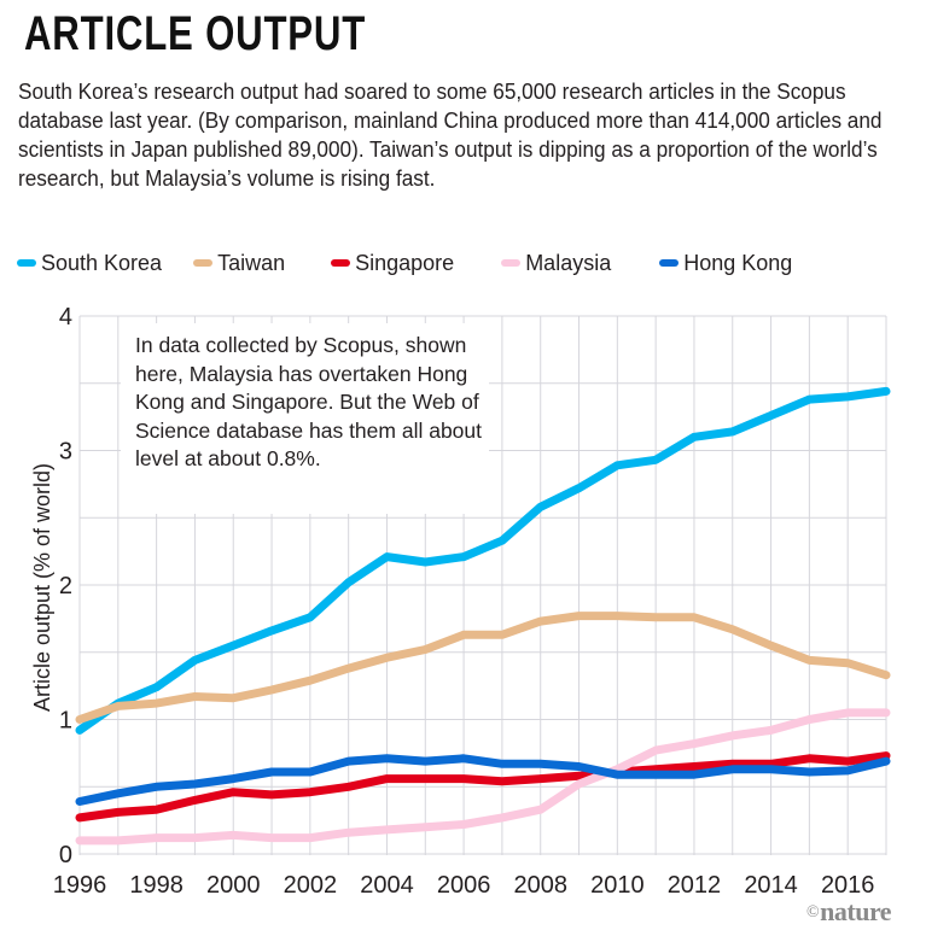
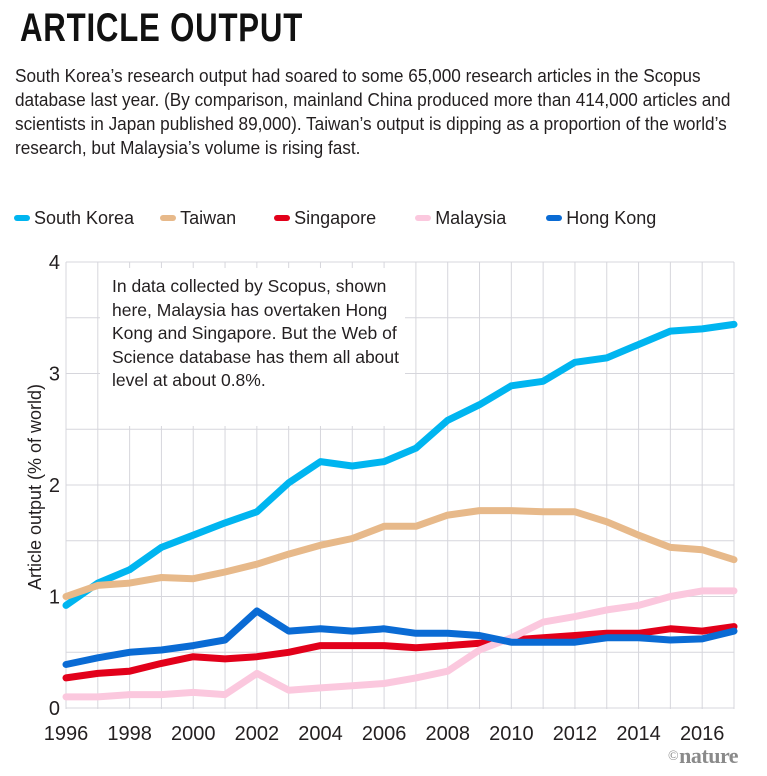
Malaysia/2002: 0.12 -> 0.31
Hong Kong/2002: 0.61 -> 0.87
